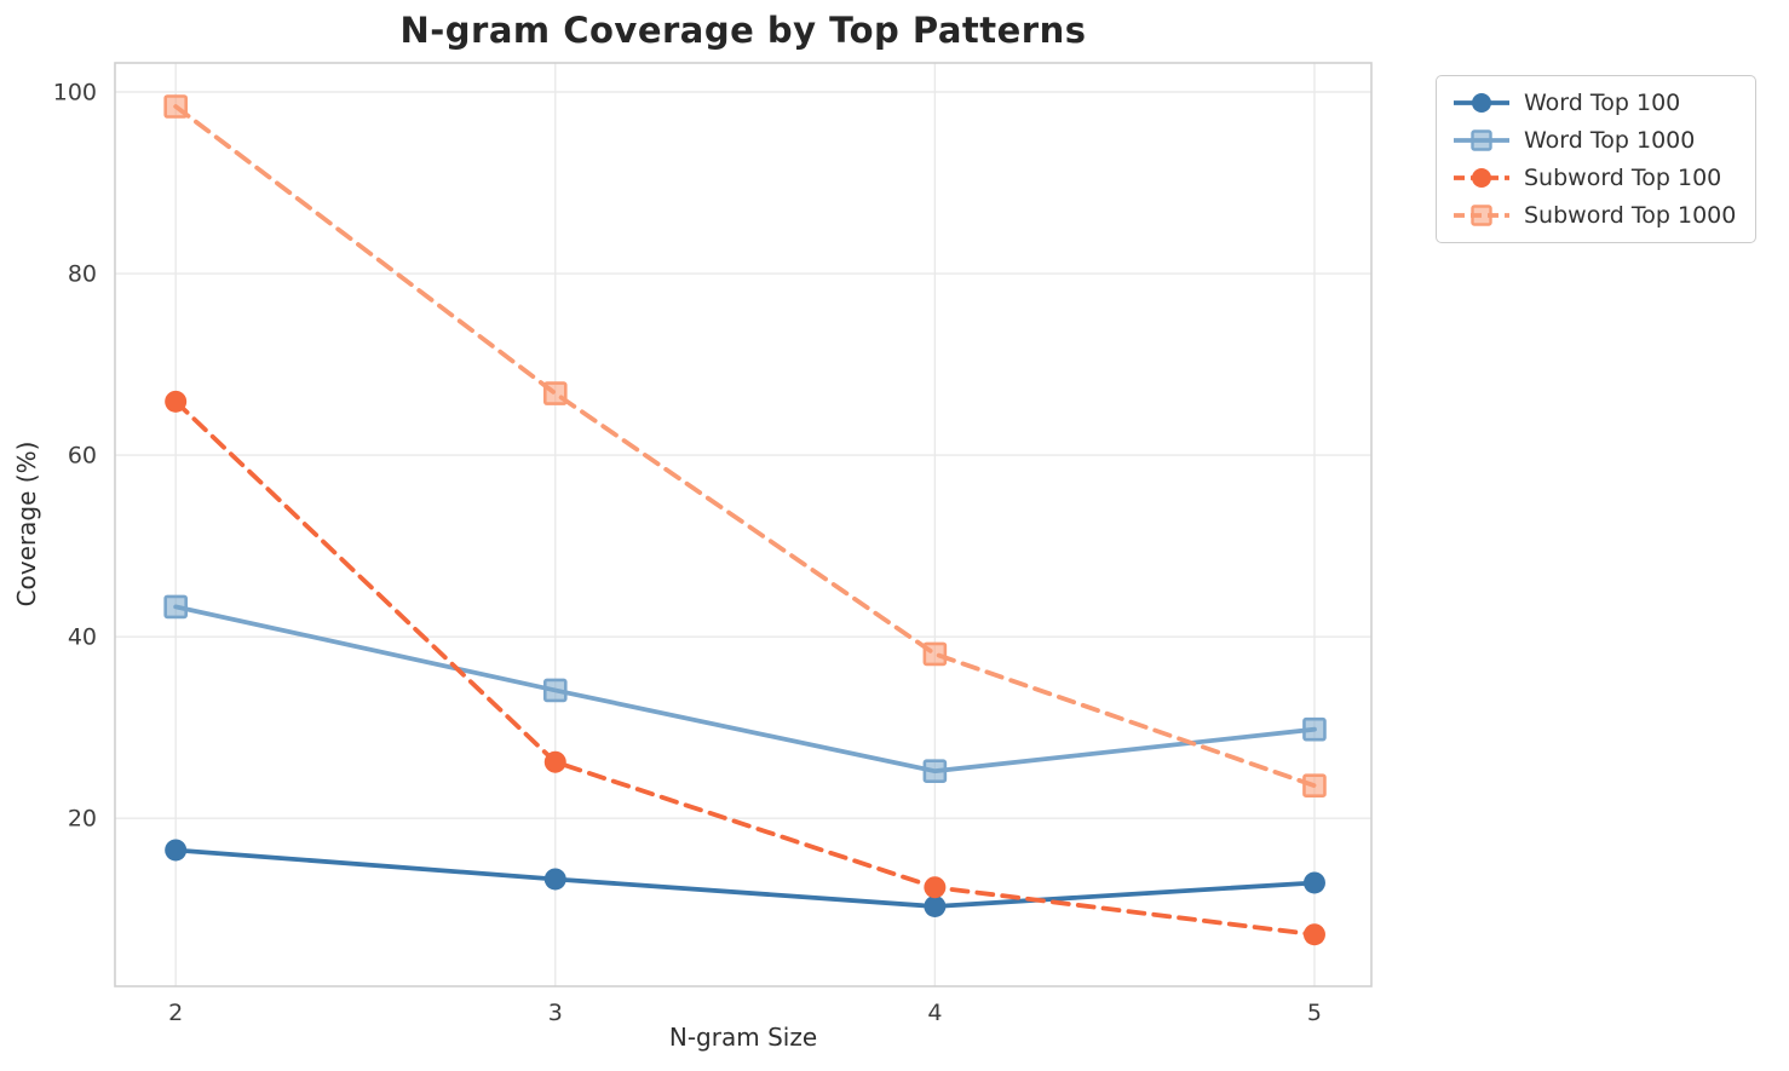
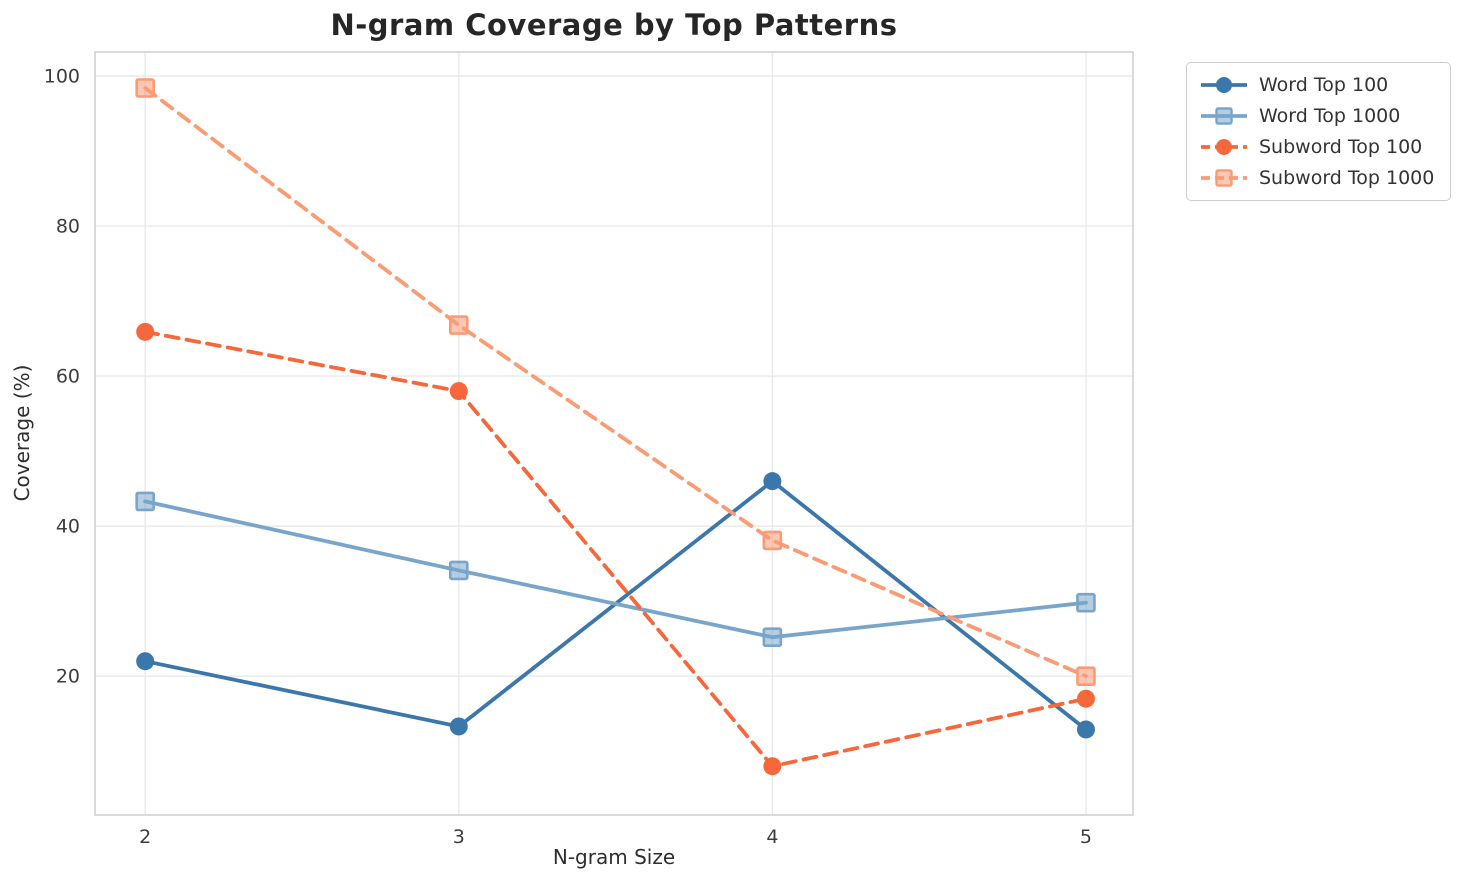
Word Top 100/2: 16 -> 22
Subword Top 100/3: 26 -> 58
Word Top 100/4: 10 -> 46
Subword Top 100/4: 12 -> 8
Subword Top 100/5: 7 -> 17
Subword Top 1000/5: 24 -> 20
